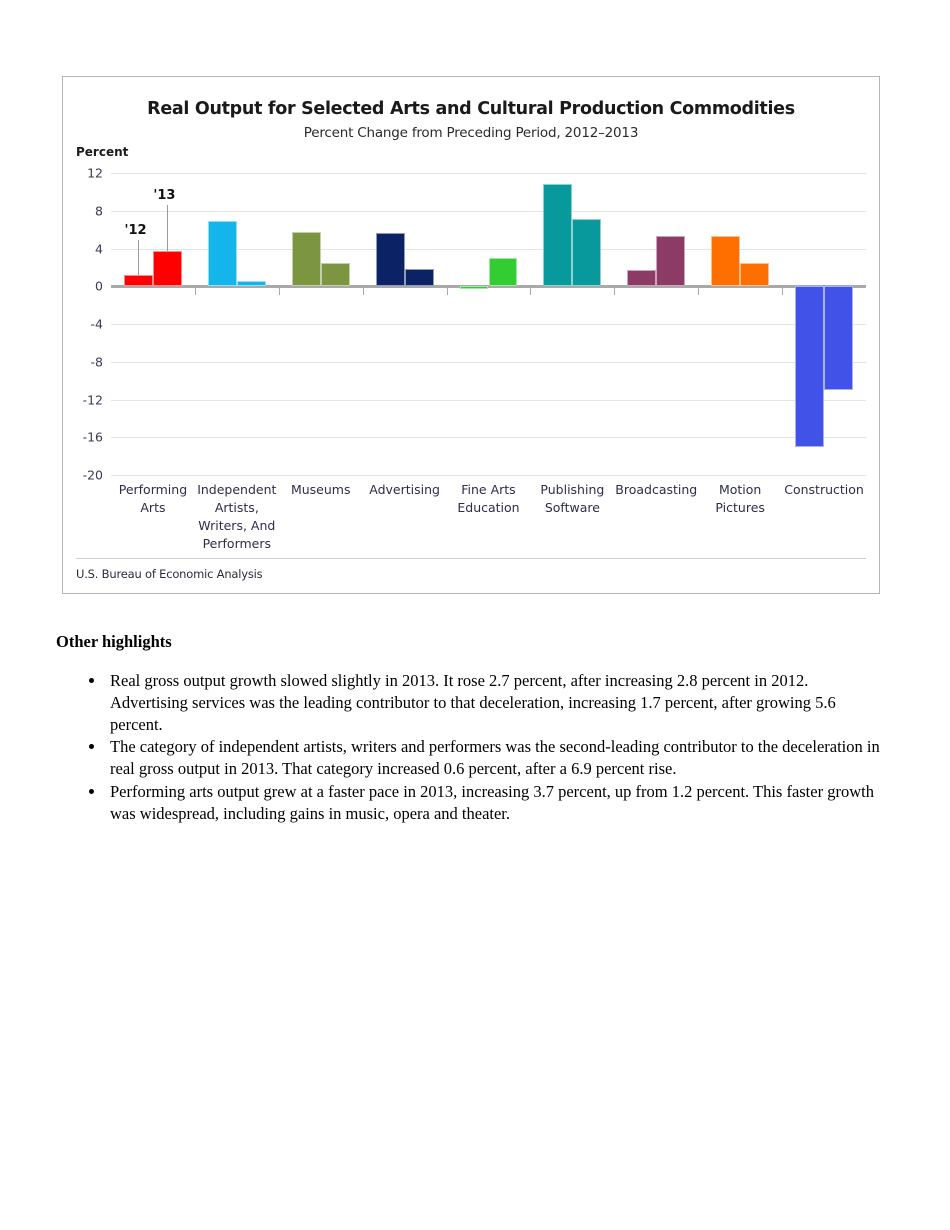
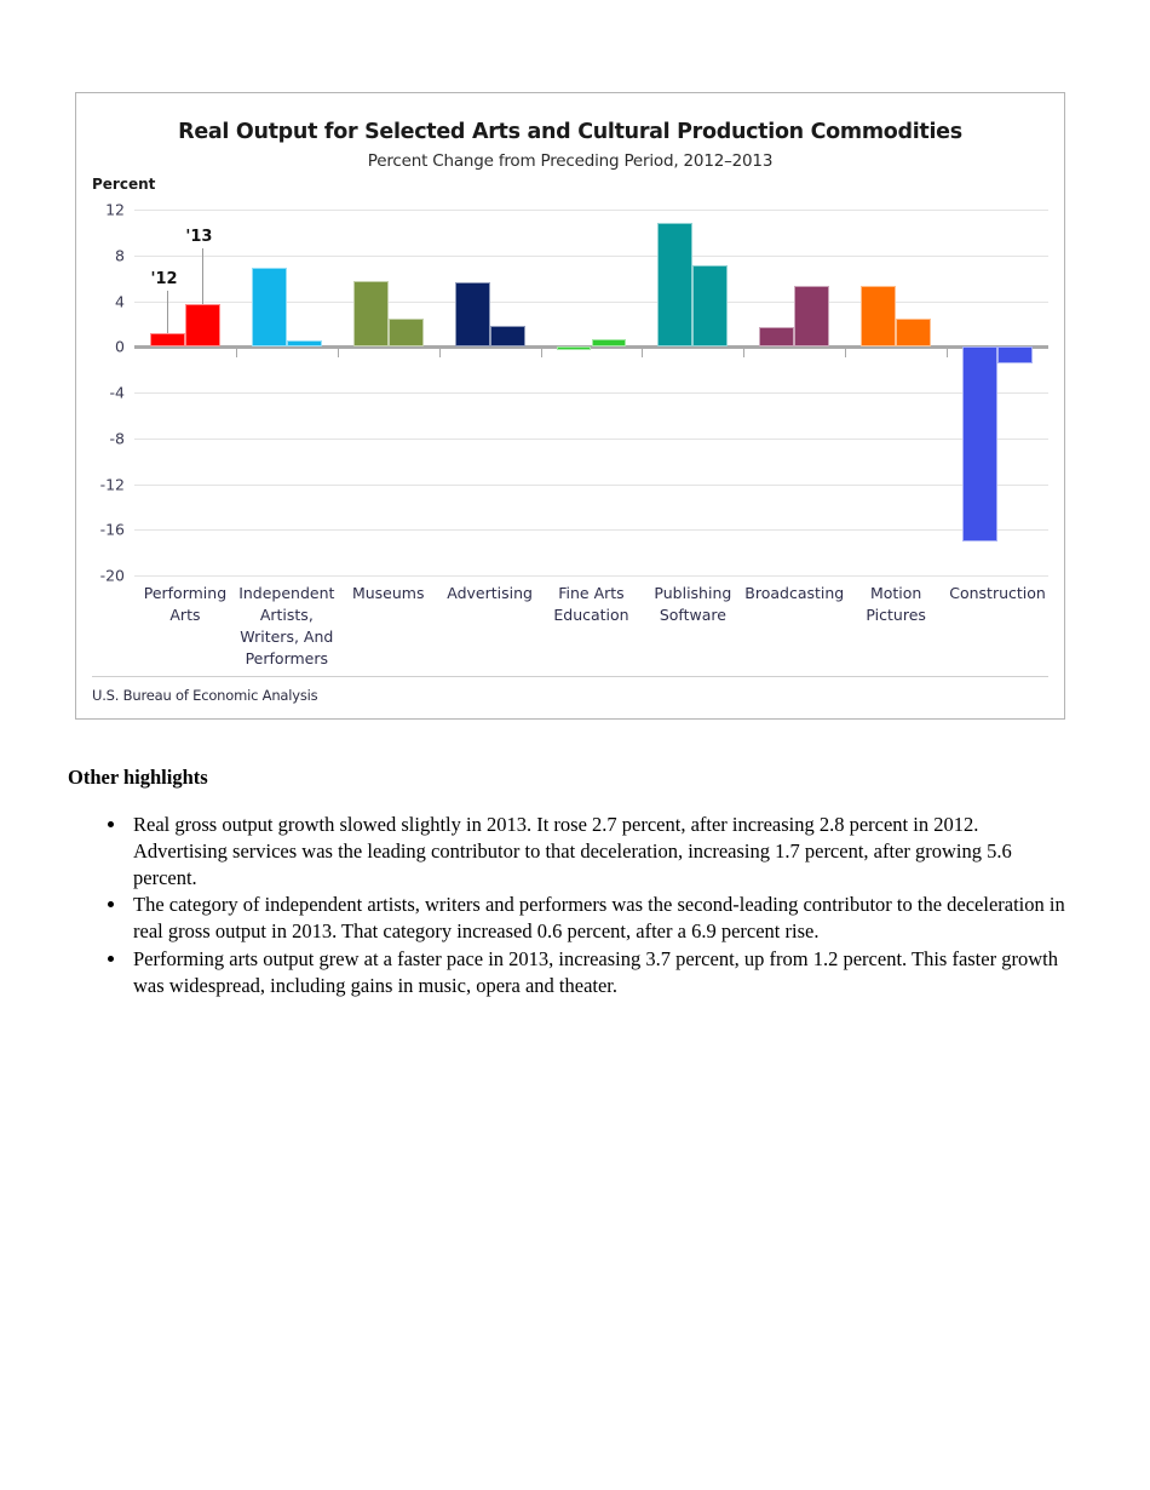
'13/Fine Arts Education: 3 -> 1
'13/Construction: -11 -> -2
